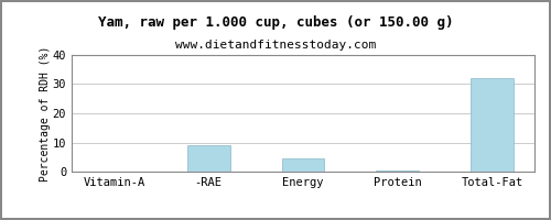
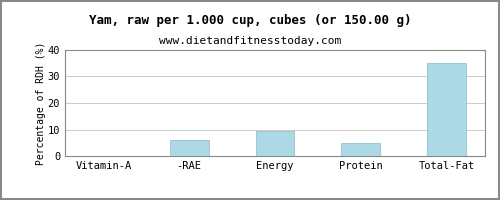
-RAE: 9.0 -> 6.0
Energy: 4.5 -> 9.5
Protein: 0.3 -> 5.0
Total-Fat: 32.0 -> 35.0
